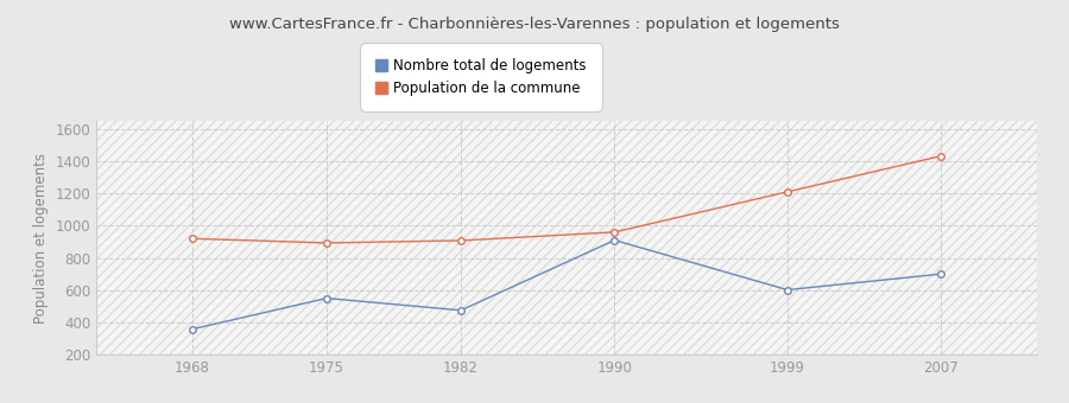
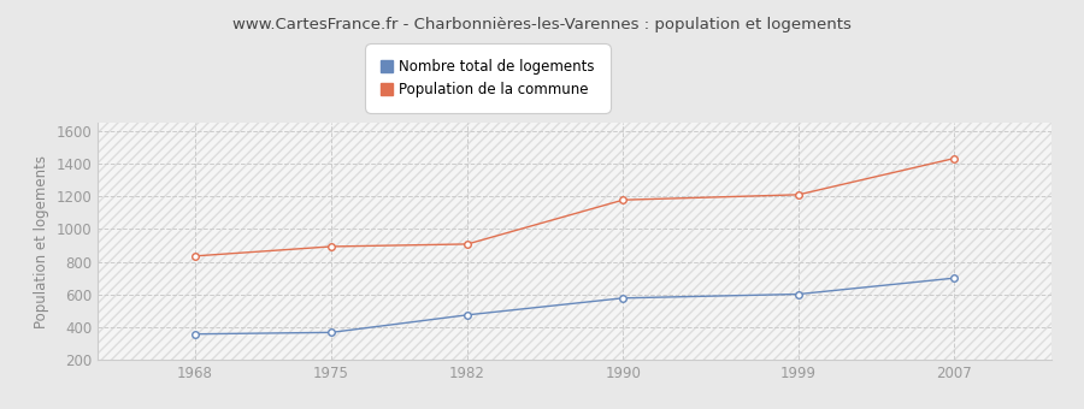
Population de la commune/1968: 920 -> 840
Nombre total de logements/1975: 550 -> 370
Nombre total de logements/1990: 910 -> 580
Population de la commune/1990: 960 -> 1180
